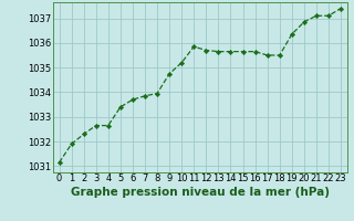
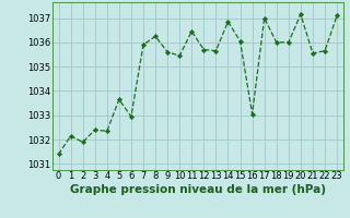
0: 1031.15 -> 1031.40
1: 1031.90 -> 1032.15
2: 1032.30 -> 1031.90
3: 1032.65 -> 1032.40
4: 1032.65 -> 1032.35
5: 1033.40 -> 1033.65
6: 1033.70 -> 1032.95
7: 1033.85 -> 1035.90
8: 1033.95 -> 1036.25
9: 1034.75 -> 1035.60
10: 1035.20 -> 1035.45
11: 1035.85 -> 1036.45
14: 1035.65 -> 1036.85
15: 1035.65 -> 1036.05
16: 1035.65 -> 1033.05
17: 1035.50 -> 1037.00
18: 1035.50 -> 1036.00
19: 1036.35 -> 1036.00
20: 1036.85 -> 1037.15
21: 1037.10 -> 1035.55
22: 1037.10 -> 1035.65
23: 1037.40 -> 1037.10
